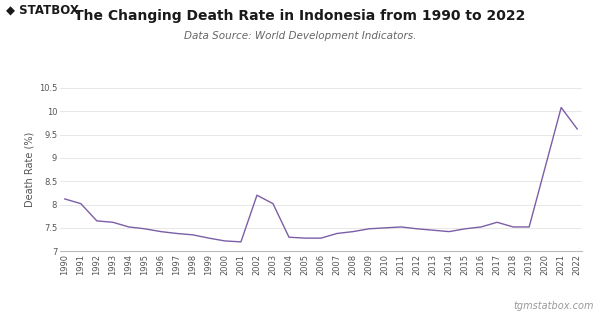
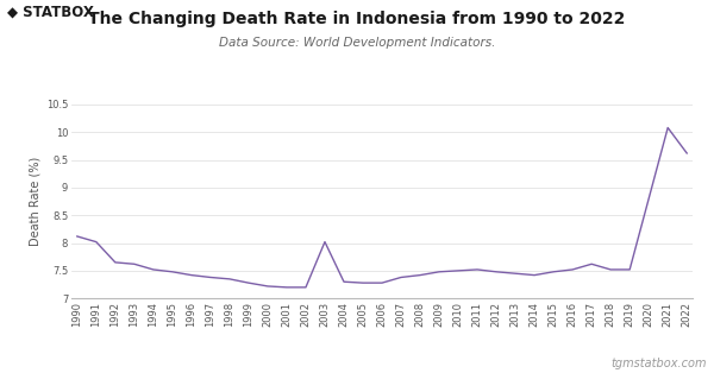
2002: 8.20 -> 7.20
